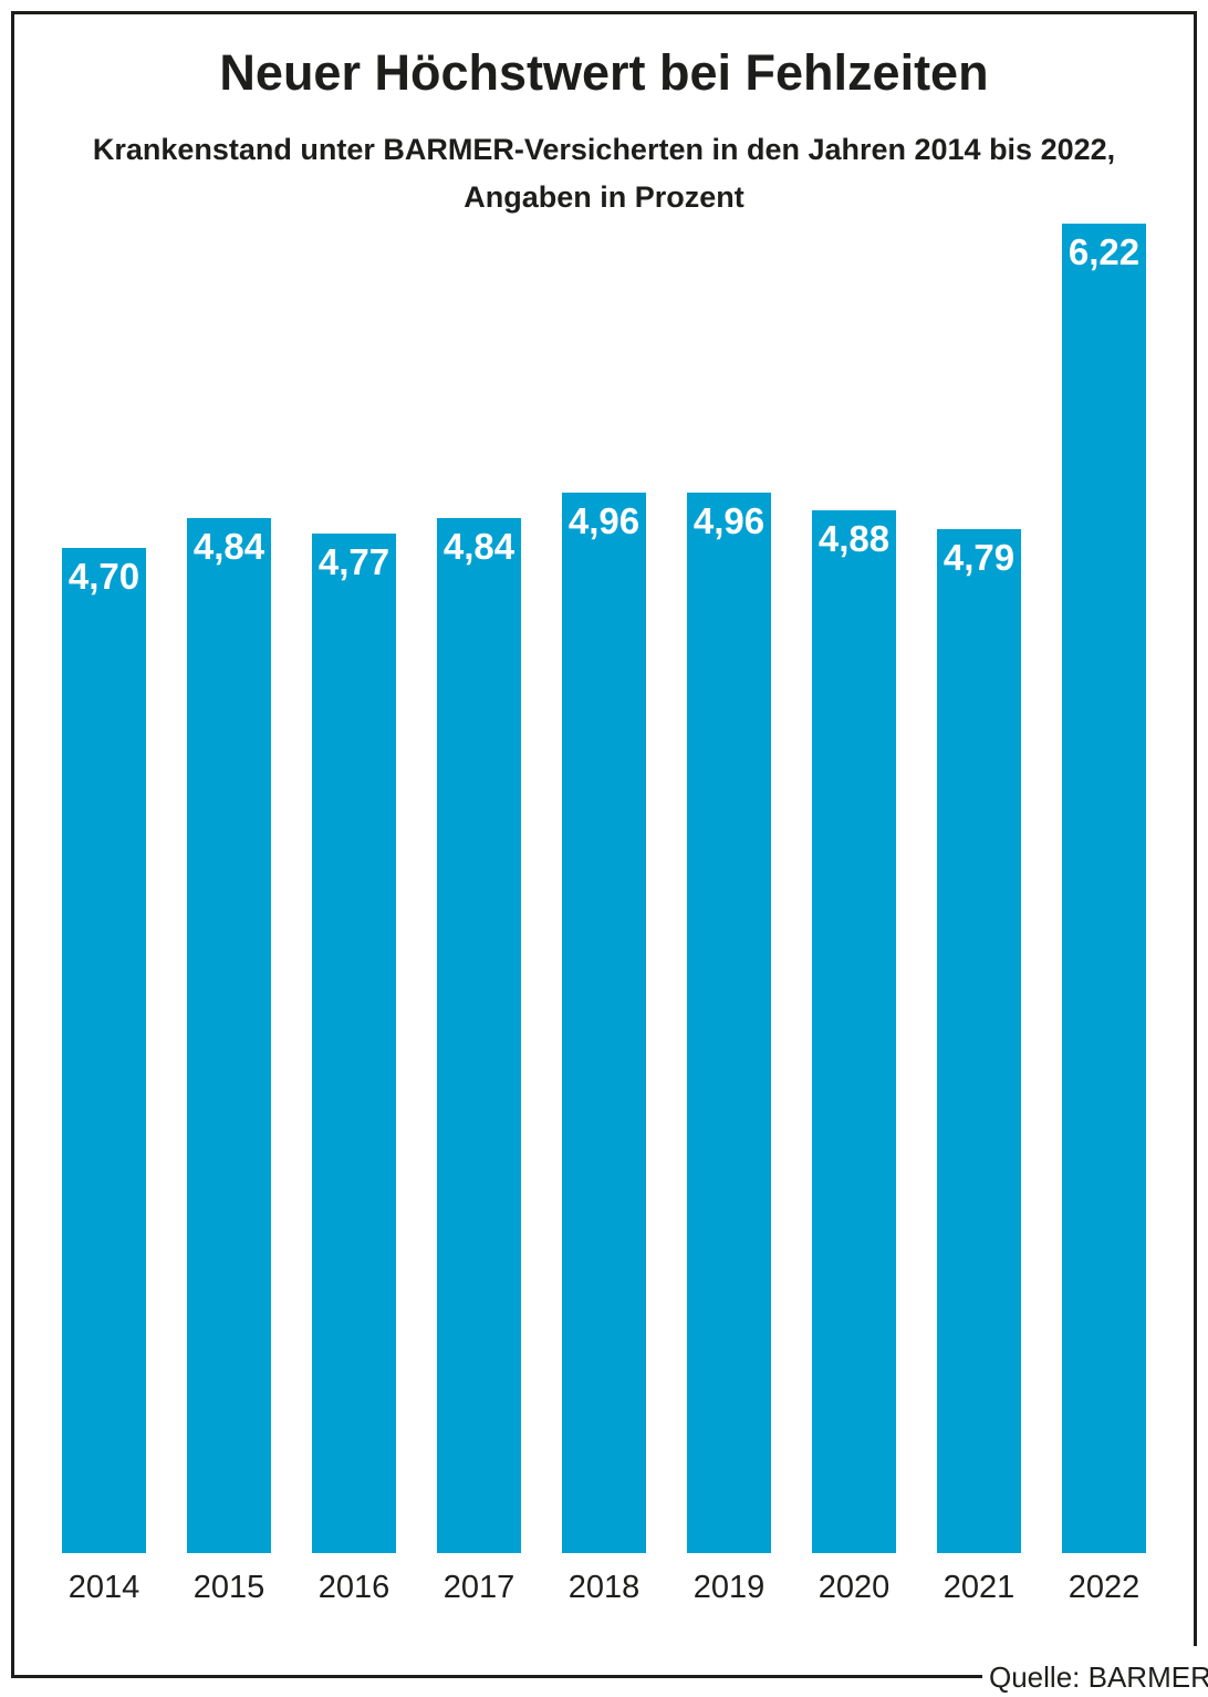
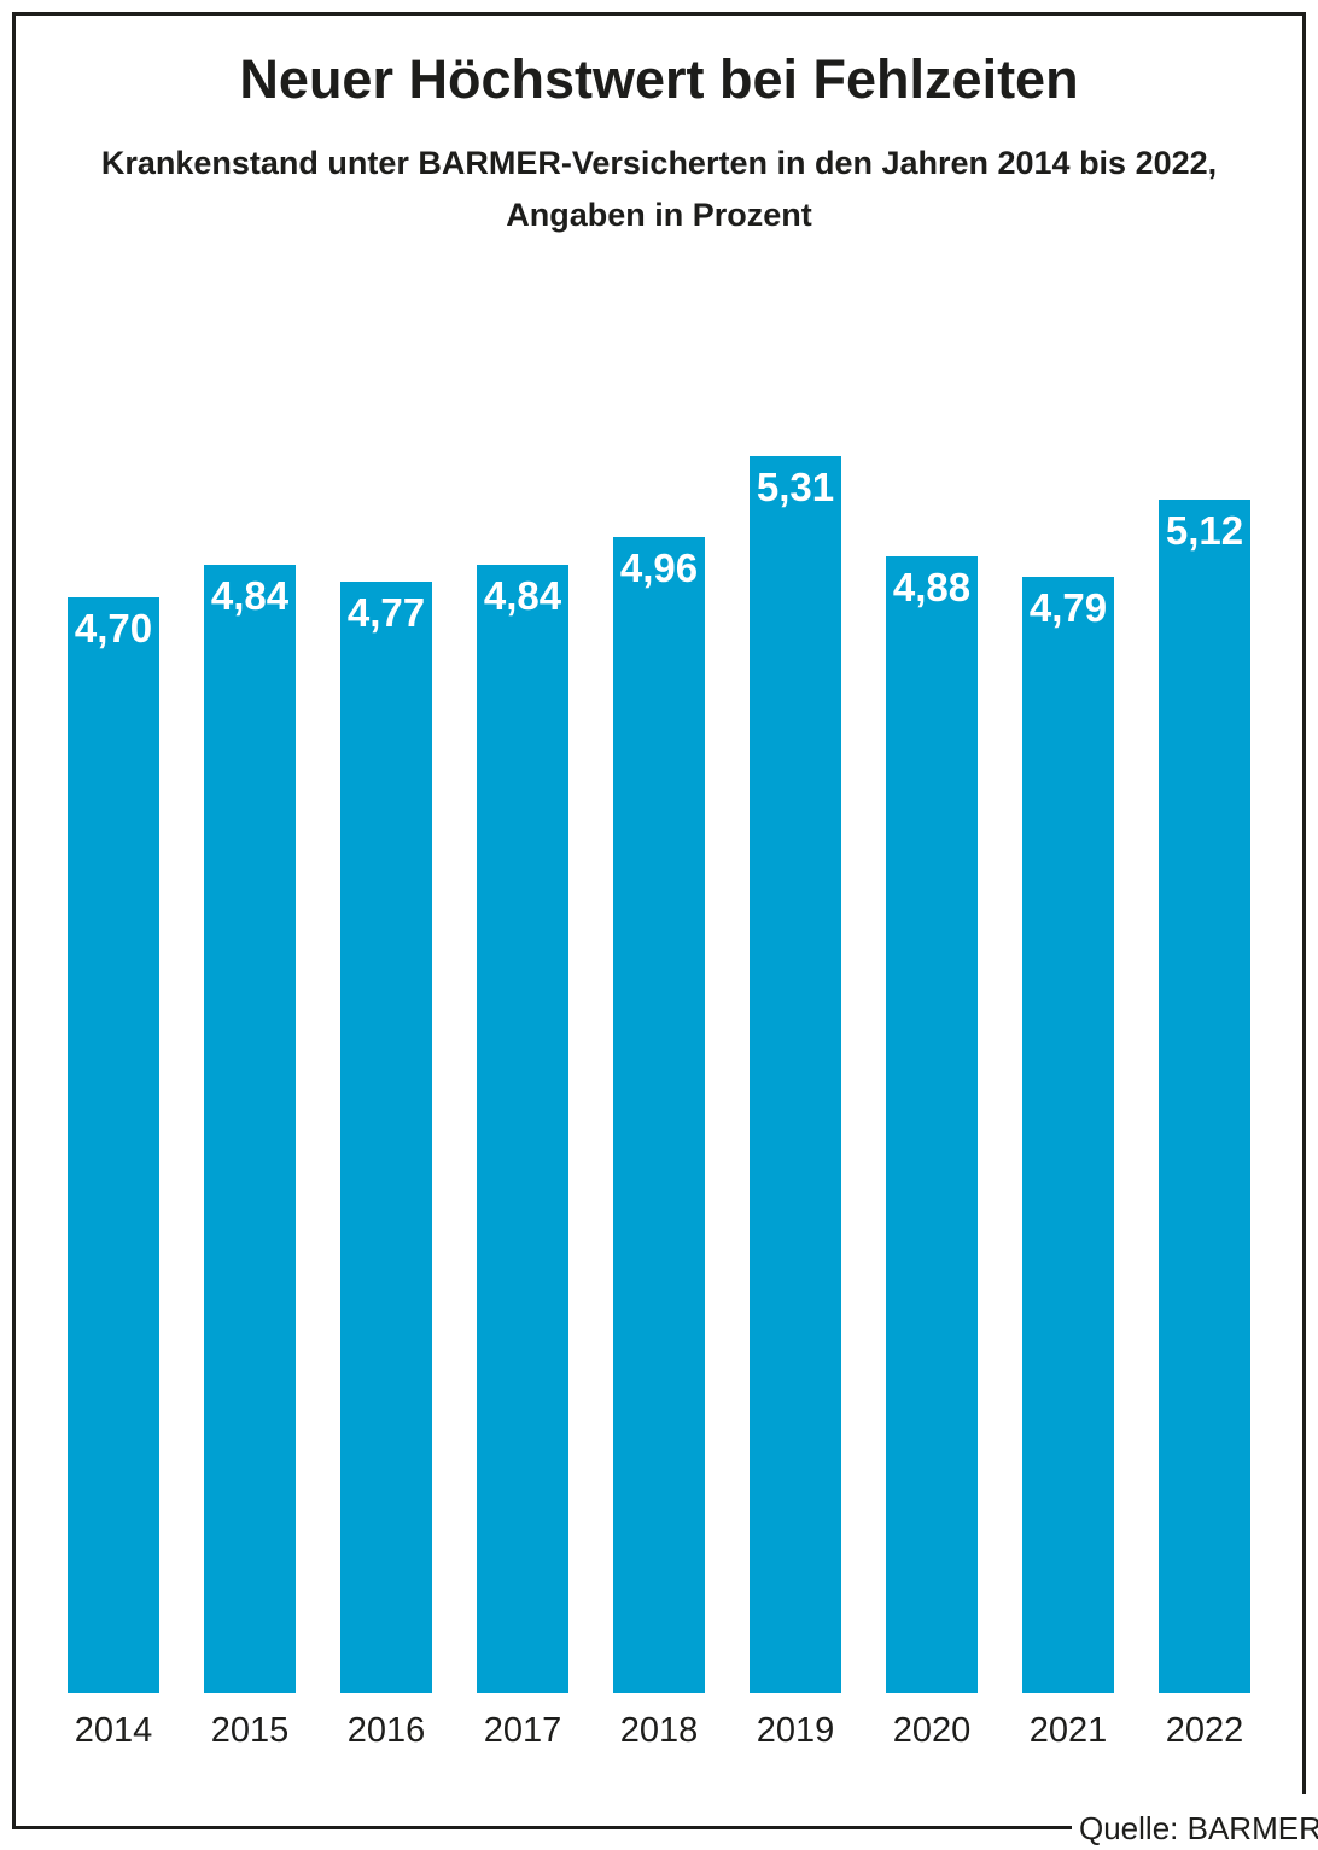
2019: 4,96 -> 5,31
2022: 6,22 -> 5,12
